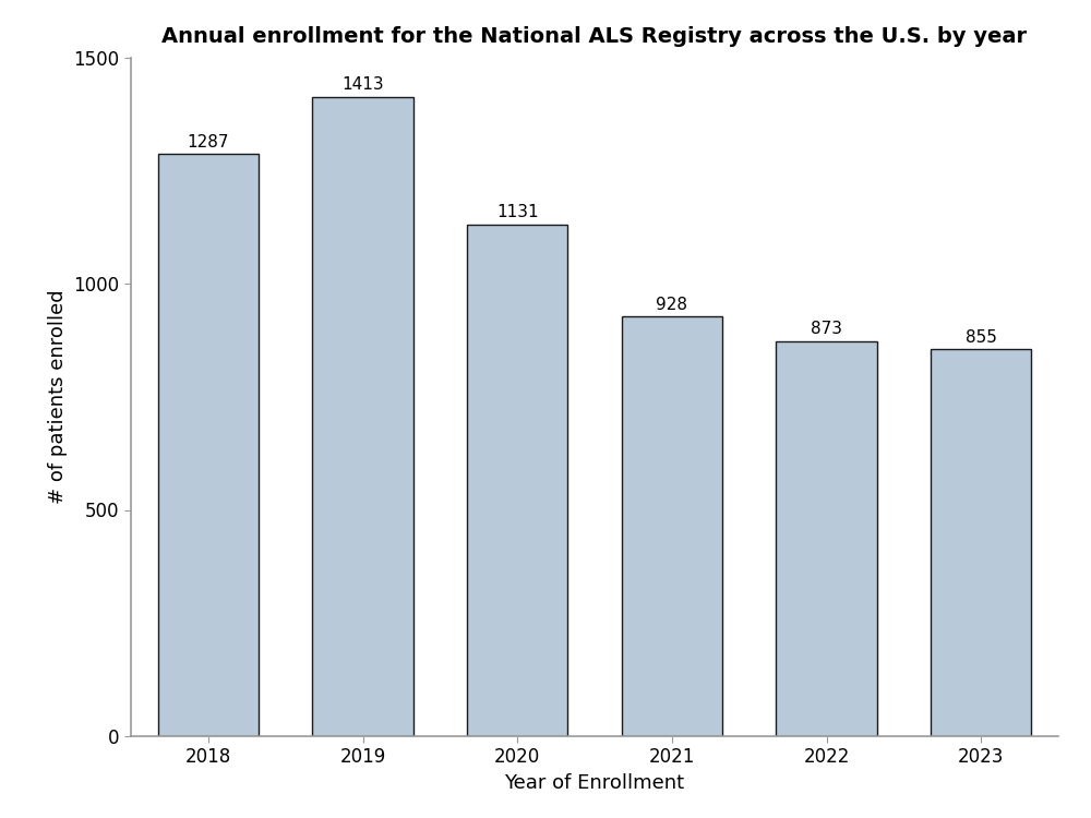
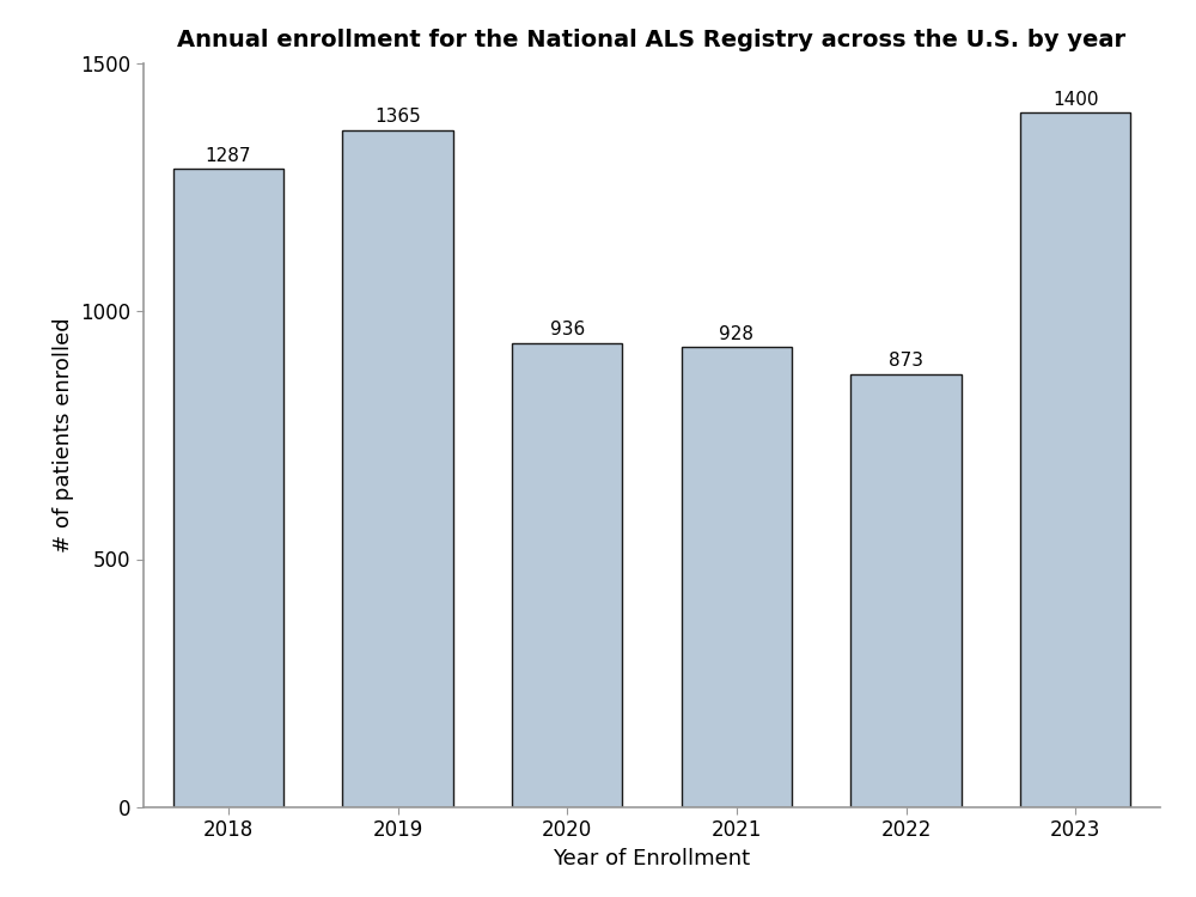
2019: 1413 -> 1365
2020: 1131 -> 936
2023: 855 -> 1400
